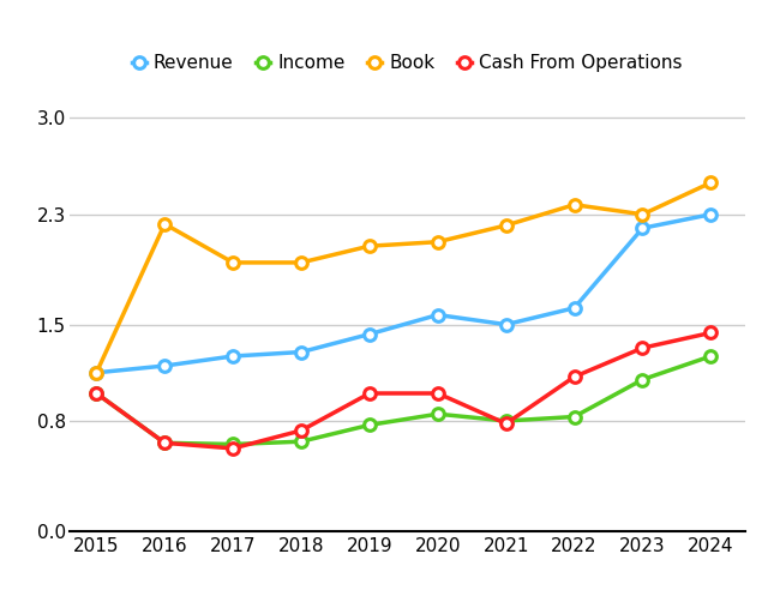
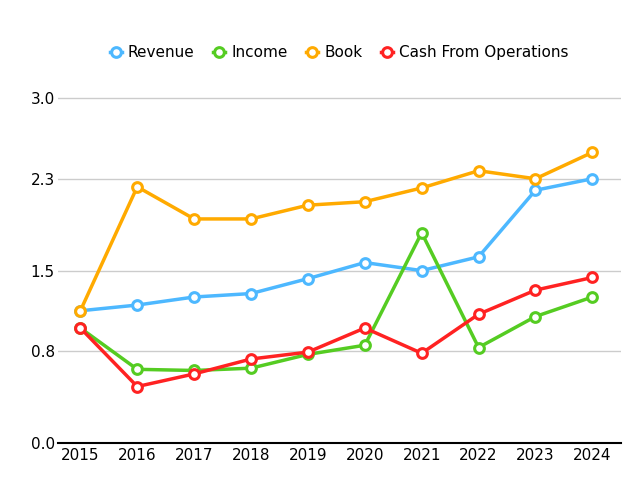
Cash From Operations/2016: 0.64 -> 0.49
Cash From Operations/2019: 1.00 -> 0.79
Income/2021: 0.80 -> 1.83
